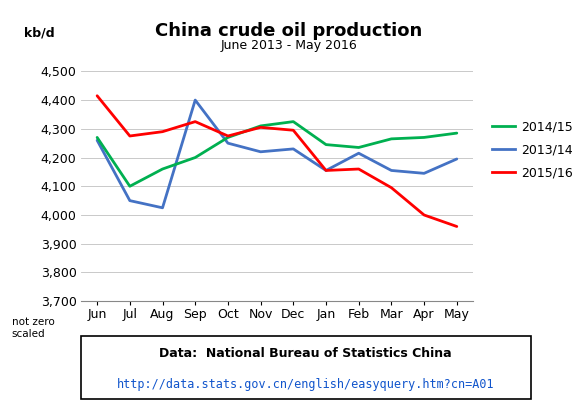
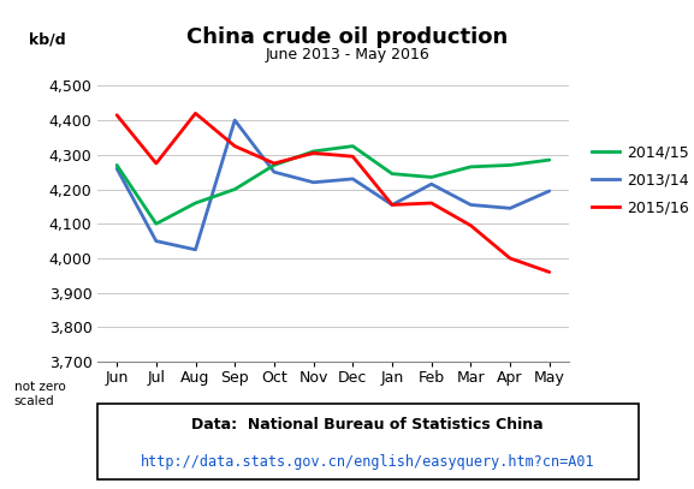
2015/16/Aug: 4,290 -> 4,420
